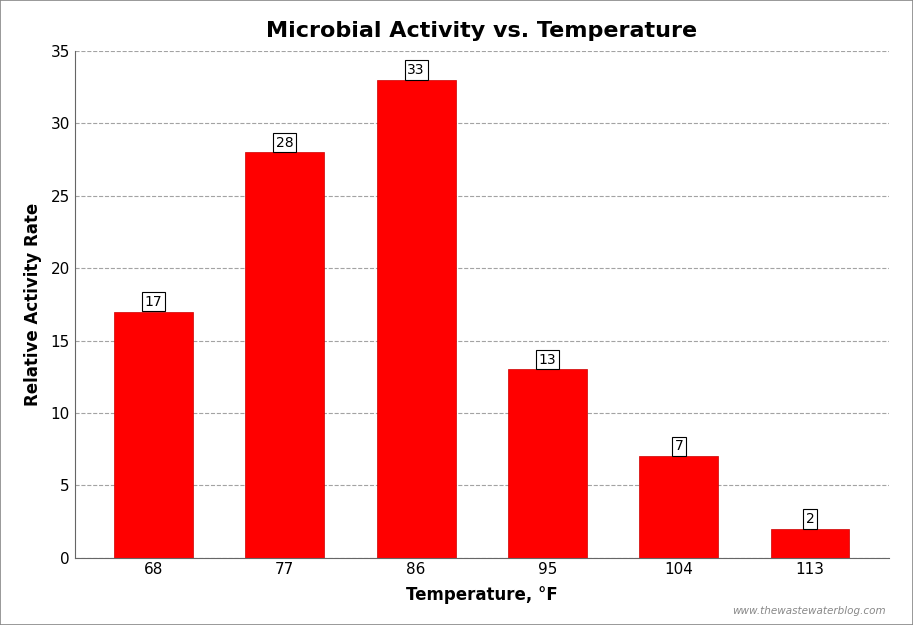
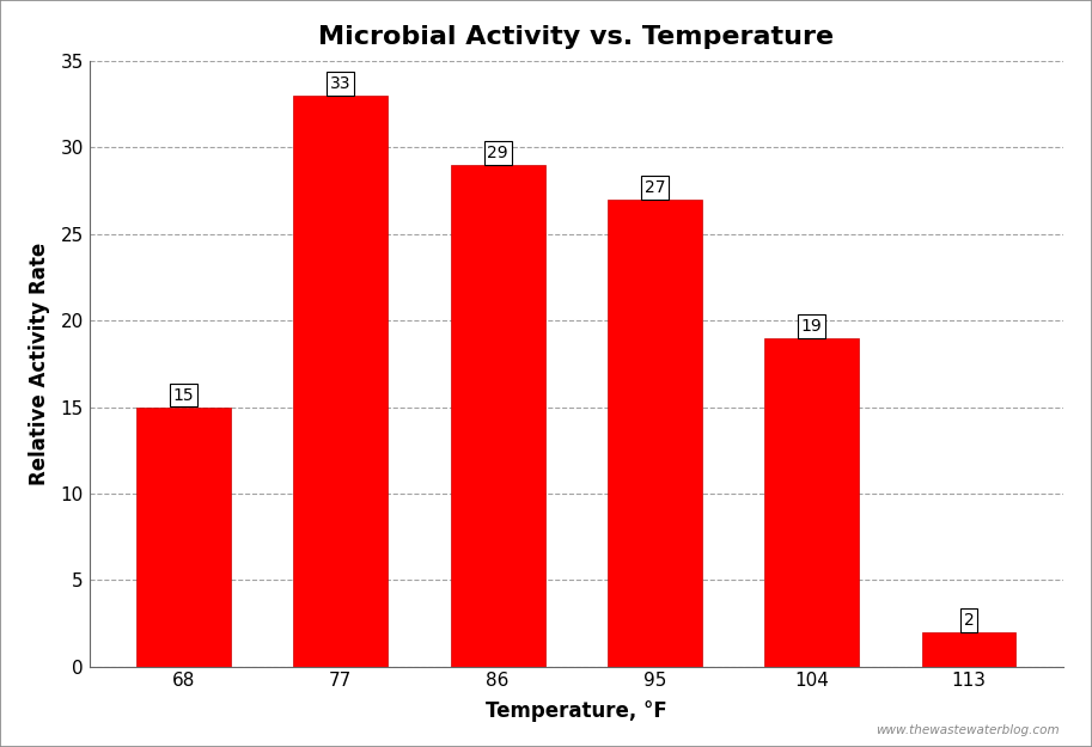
68: 17 -> 15
77: 28 -> 33
86: 33 -> 29
95: 13 -> 27
104: 7 -> 19
